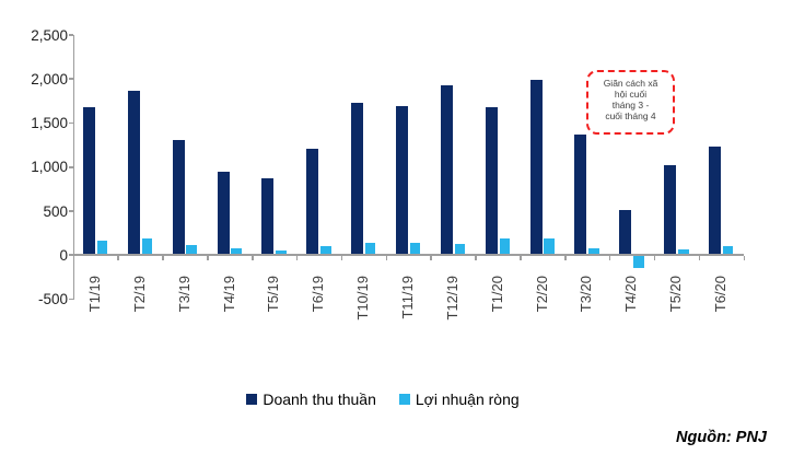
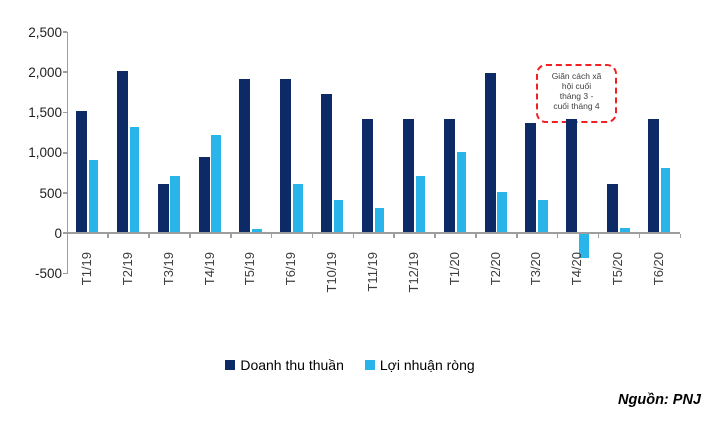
Doanh thu thuần/T1/19: 1700 -> 1500
Lợi nhuận ròng/T1/19: 200 -> 900
Doanh thu thuần/T2/19: 1800 -> 2000
Lợi nhuận ròng/T2/19: 200 -> 1300
Doanh thu thuần/T3/19: 1300 -> 600
Lợi nhuận ròng/T3/19: 100 -> 700
Lợi nhuận ròng/T4/19: 100 -> 1200
Doanh thu thuần/T5/19: 900 -> 1900
Doanh thu thuần/T6/19: 1200 -> 1900
Lợi nhuận ròng/T6/19: 100 -> 600
Lợi nhuận ròng/T10/19: 100 -> 400
Doanh thu thuần/T11/19: 1700 -> 1400
Lợi nhuận ròng/T11/19: 100 -> 300
Doanh thu thuần/T12/19: 1900 -> 1400
Lợi nhuận ròng/T12/19: 100 -> 700
Doanh thu thuần/T1/20: 1700 -> 1400
Lợi nhuận ròng/T1/20: 200 -> 1000
Lợi nhuận ròng/T2/20: 200 -> 500
Lợi nhuận ròng/T3/20: 100 -> 400
Doanh thu thuần/T4/20: 500 -> 1400
Lợi nhuận ròng/T4/20: -100 -> -300
Doanh thu thuần/T5/20: 1000 -> 600
Doanh thu thuần/T6/20: 1200 -> 1400
Lợi nhuận ròng/T6/20: 100 -> 800
